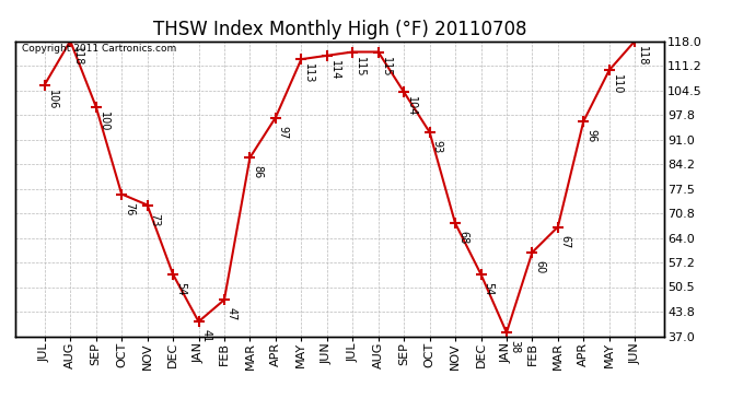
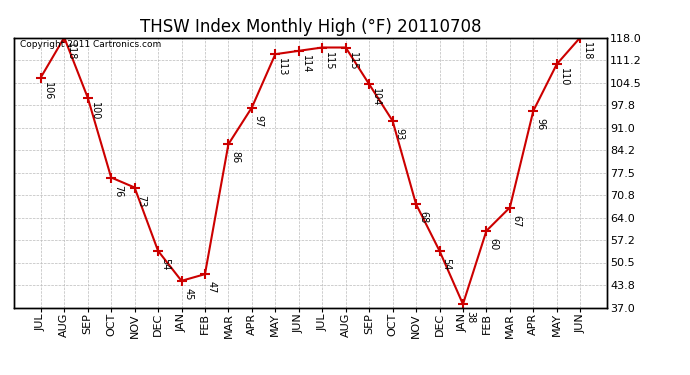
JAN: 41 -> 45
